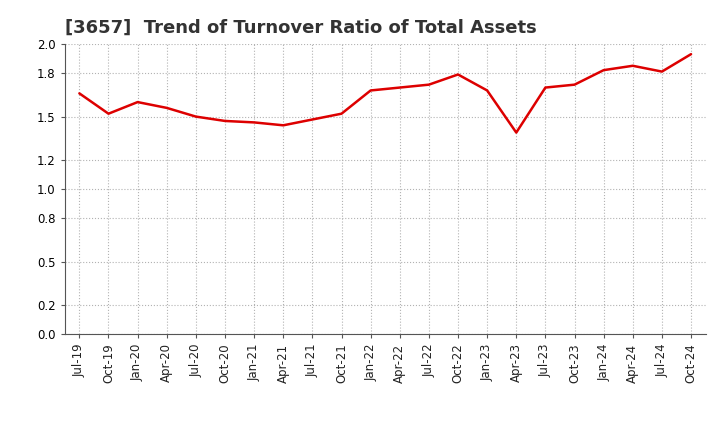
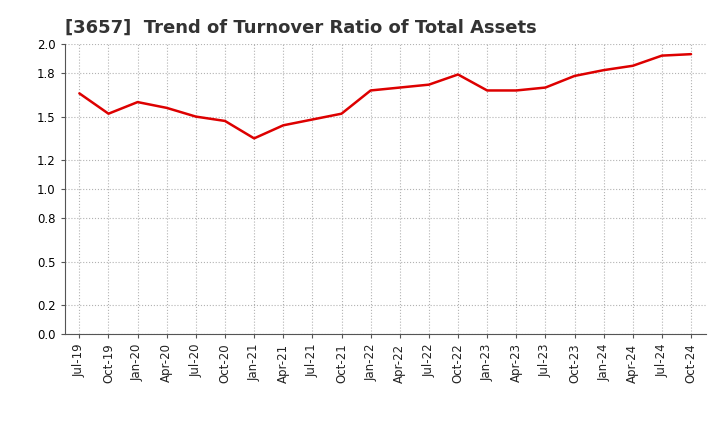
Jan-21: 1.46 -> 1.35
Apr-23: 1.39 -> 1.68
Oct-23: 1.72 -> 1.78
Jul-24: 1.81 -> 1.92
